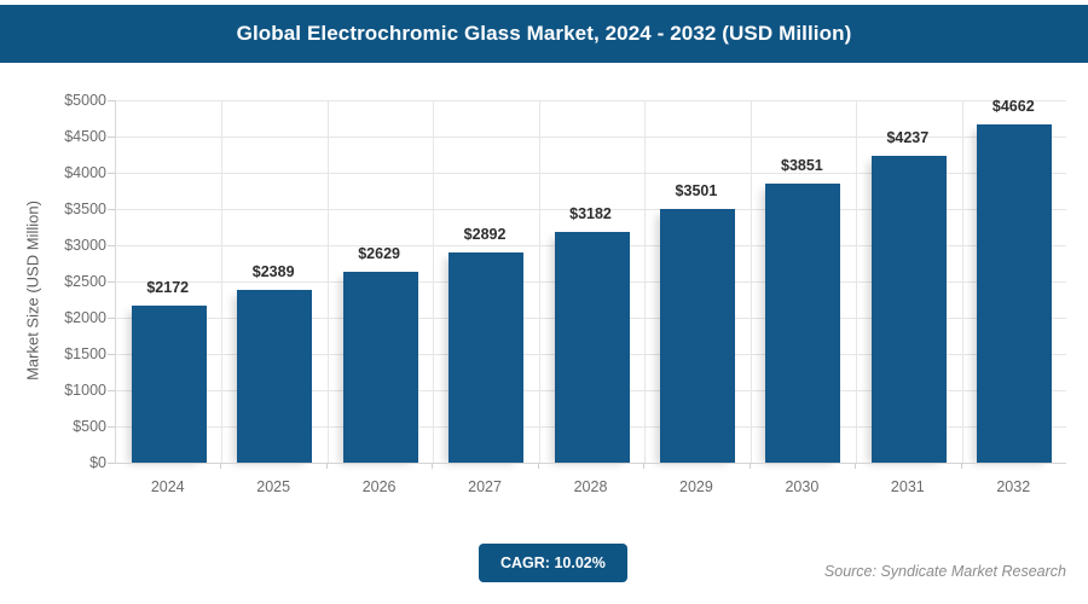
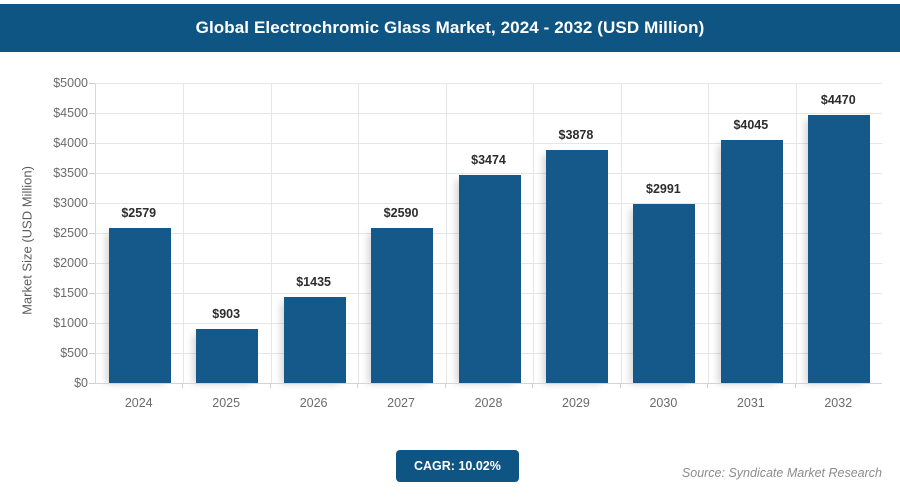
2024: $2172 -> $2579
2025: $2389 -> $903
2026: $2629 -> $1435
2027: $2892 -> $2590
2028: $3182 -> $3474
2029: $3501 -> $3878
2030: $3851 -> $2991
2031: $4237 -> $4045
2032: $4662 -> $4470
